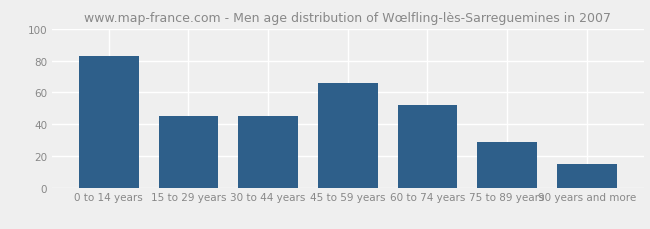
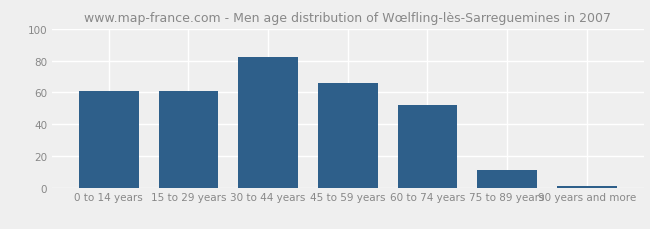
0 to 14 years: 83 -> 61
15 to 29 years: 45 -> 61
30 to 44 years: 45 -> 82
75 to 89 years: 29 -> 11
90 years and more: 15 -> 1
